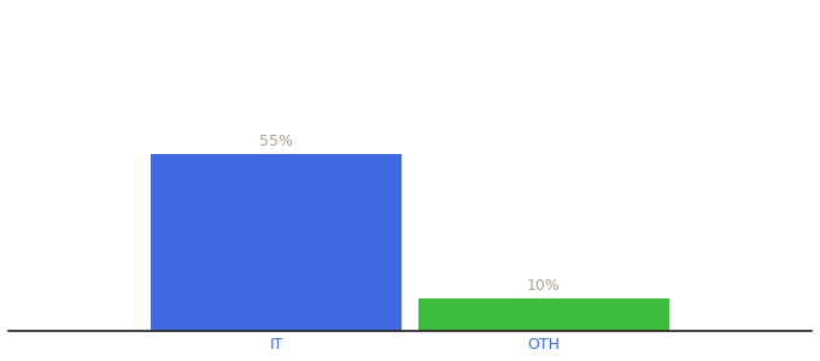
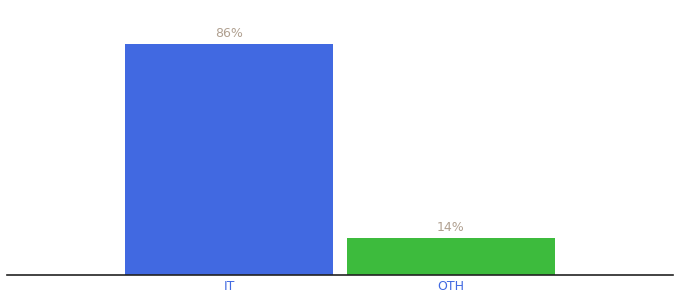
IT: 55% -> 86%
OTH: 10% -> 14%
